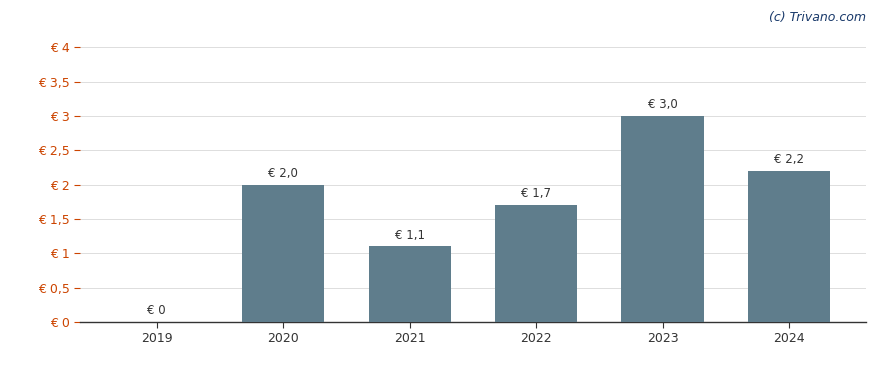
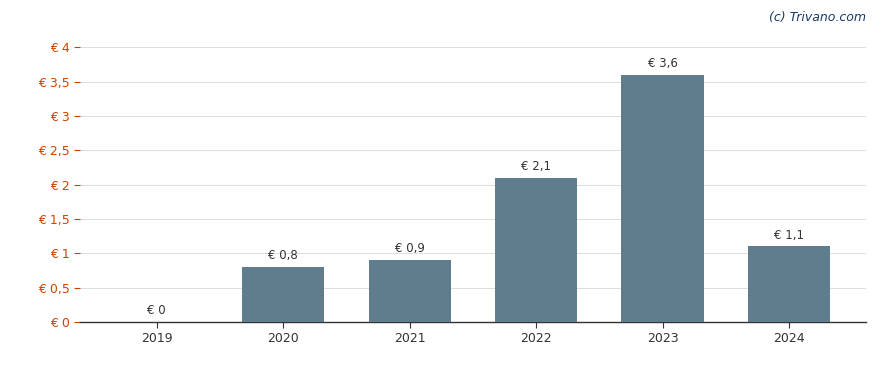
2020: 2,0 -> 0,8
2021: 1,1 -> 0,9
2022: 1,7 -> 2,1
2023: 3,0 -> 3,6
2024: 2,2 -> 1,1
